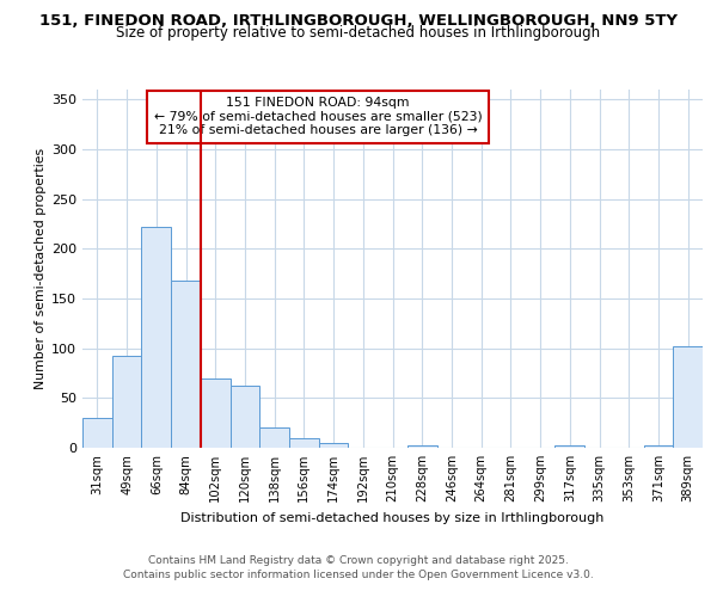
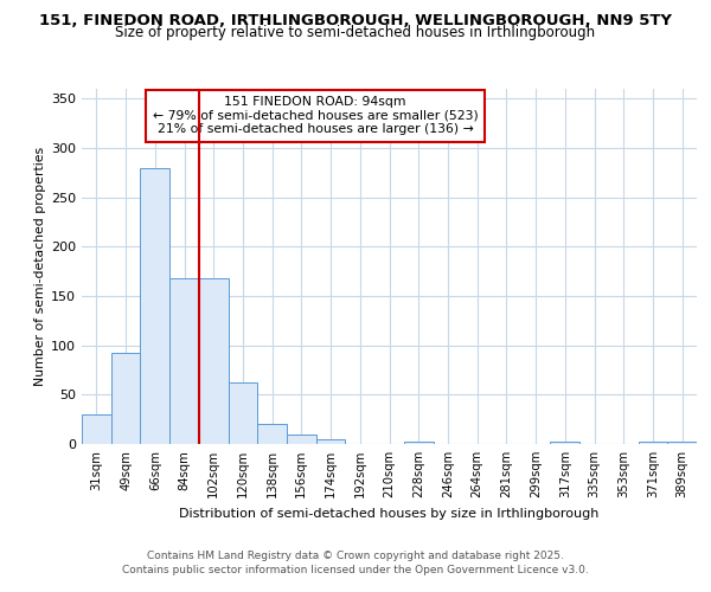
66sqm: 222 -> 280
102sqm: 70 -> 168
389sqm: 102 -> 2
